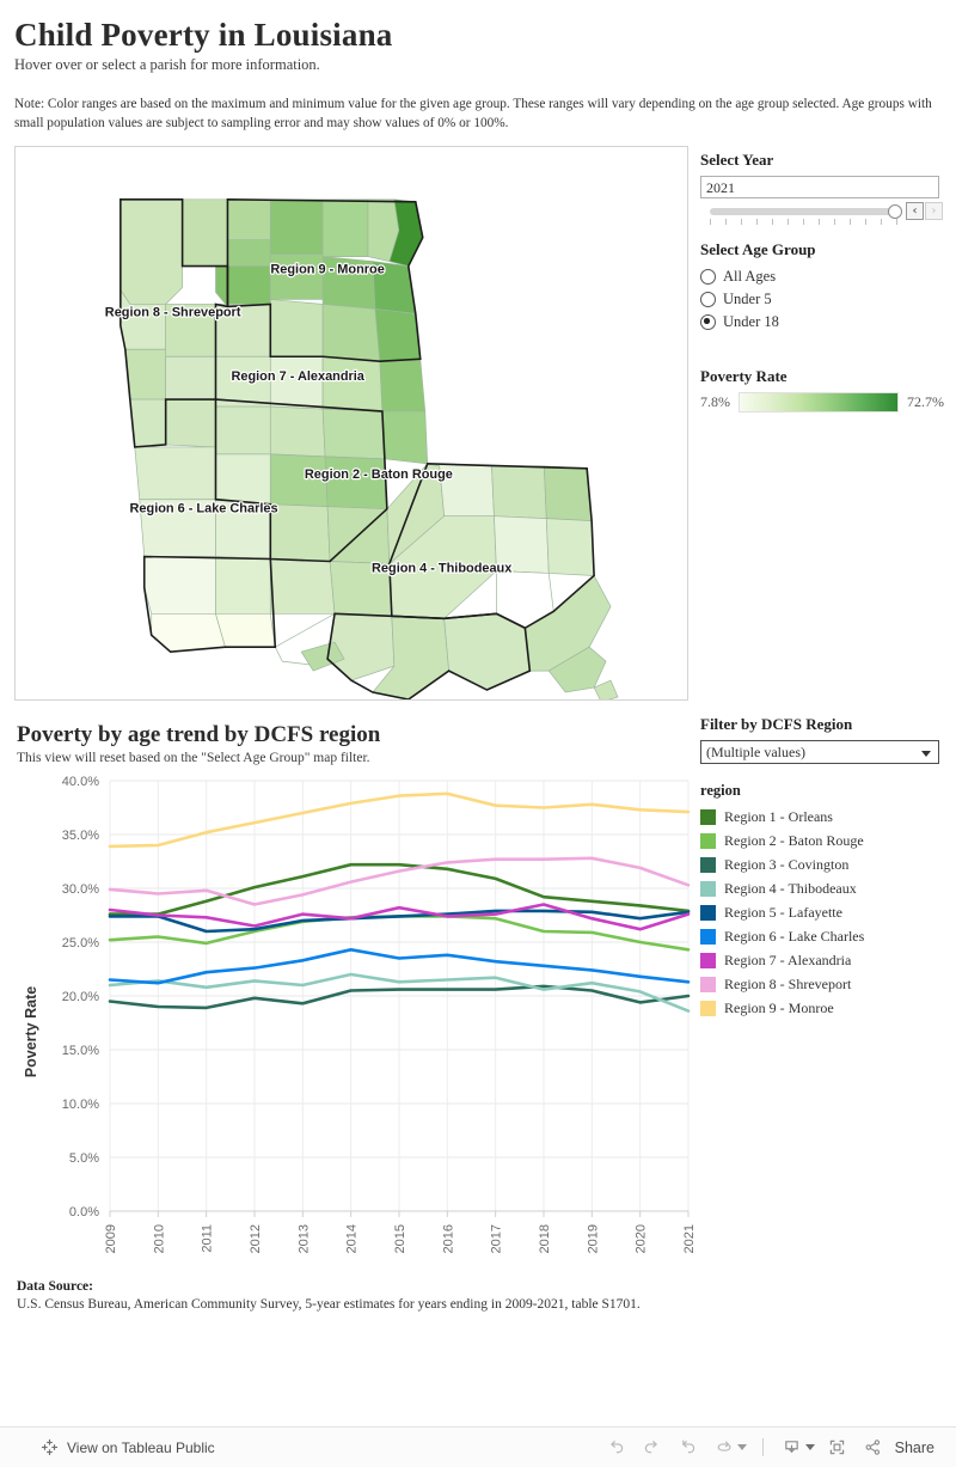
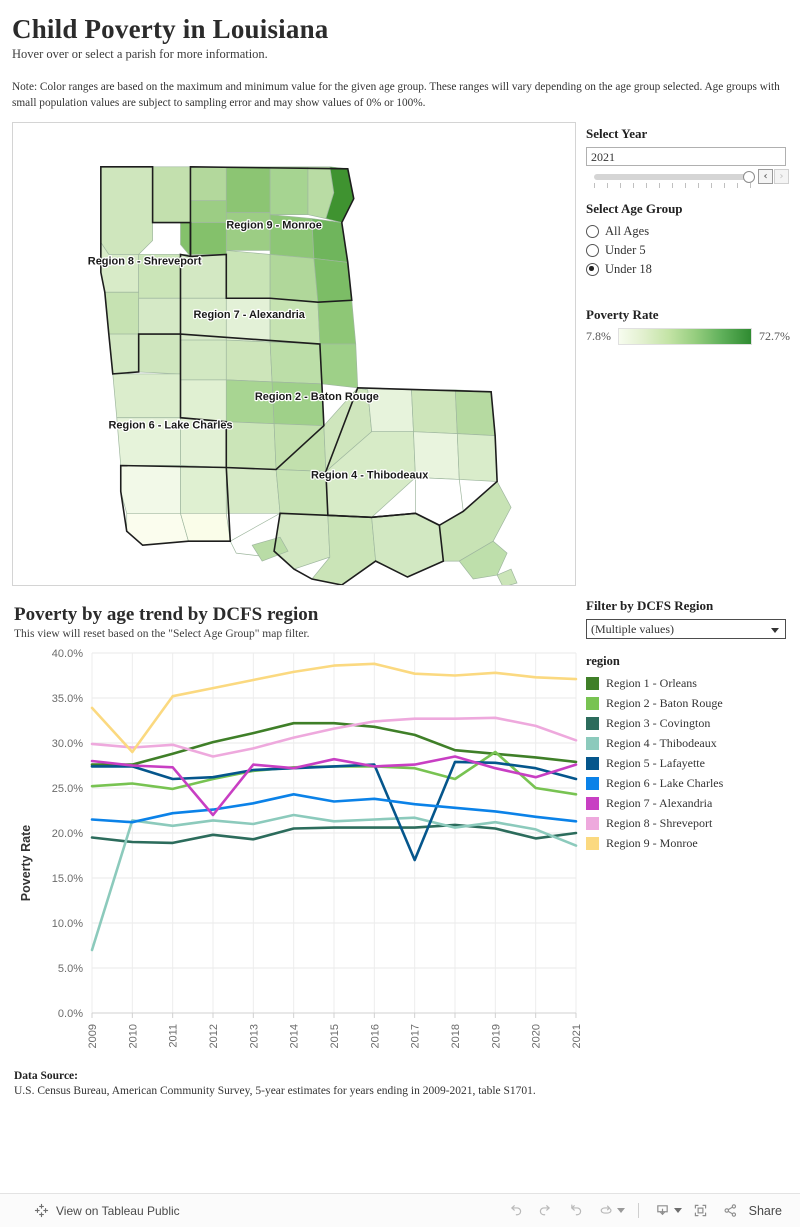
Region 4 - Thibodeaux/2009: 21% -> 7%
Region 9 - Monroe/2010: 34% -> 29%
Region 7 - Alexandria/2012: 26% -> 22%
Region 5 - Lafayette/2017: 28% -> 17%
Region 2 - Baton Rouge/2019: 26% -> 29%
Region 5 - Lafayette/2021: 28% -> 26%
